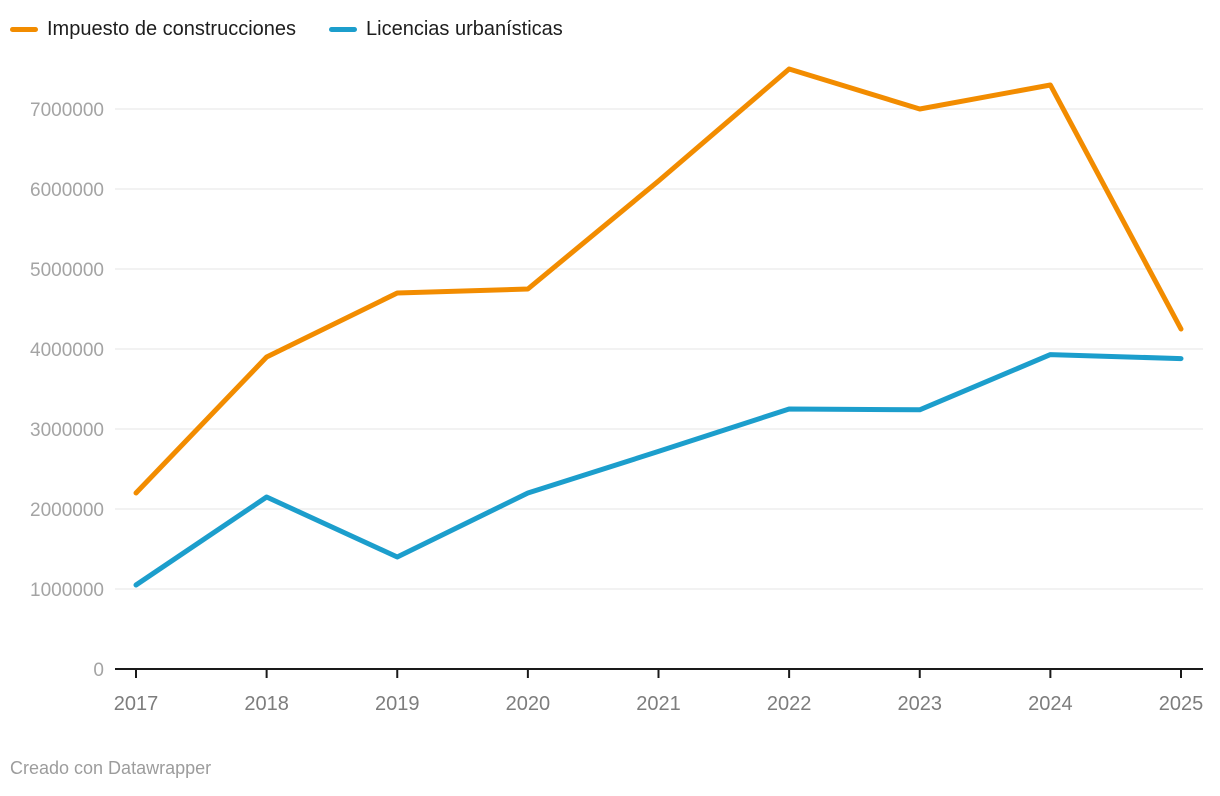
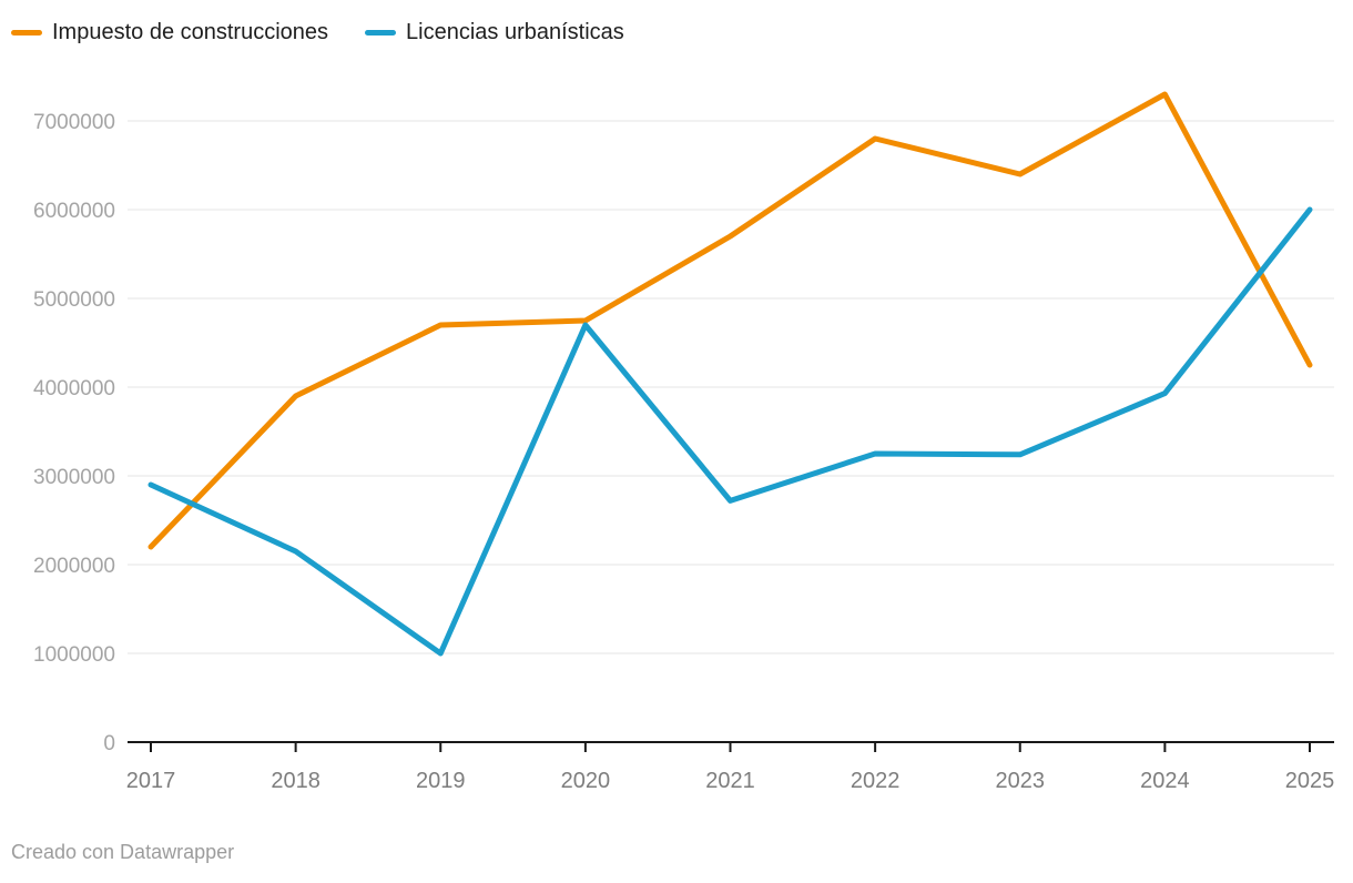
Licencias urbanísticas/2017: 1000000 -> 2900000
Licencias urbanísticas/2019: 1400000 -> 1000000
Licencias urbanísticas/2020: 2200000 -> 4700000
Impuesto de construcciones/2021: 6100000 -> 5700000
Impuesto de construcciones/2022: 7500000 -> 6800000
Impuesto de construcciones/2023: 7000000 -> 6400000
Licencias urbanísticas/2025: 3900000 -> 6000000
